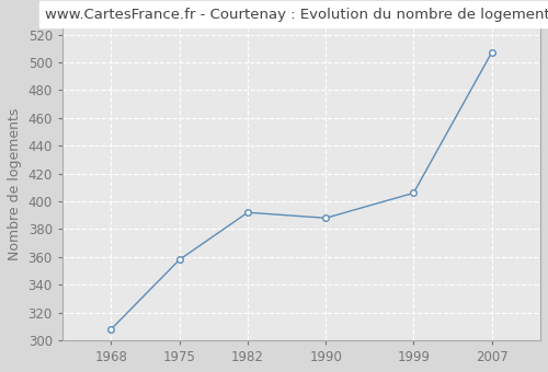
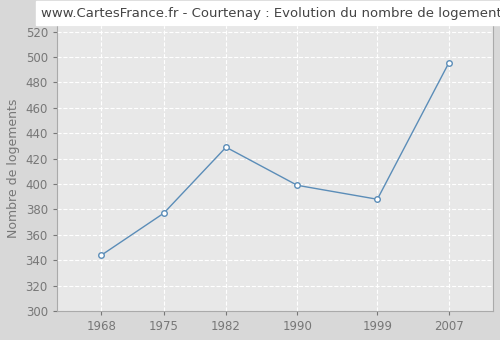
1968: 308 -> 344
1975: 358 -> 377
1982: 392 -> 429
1990: 388 -> 399
1999: 406 -> 388
2007: 507 -> 495
